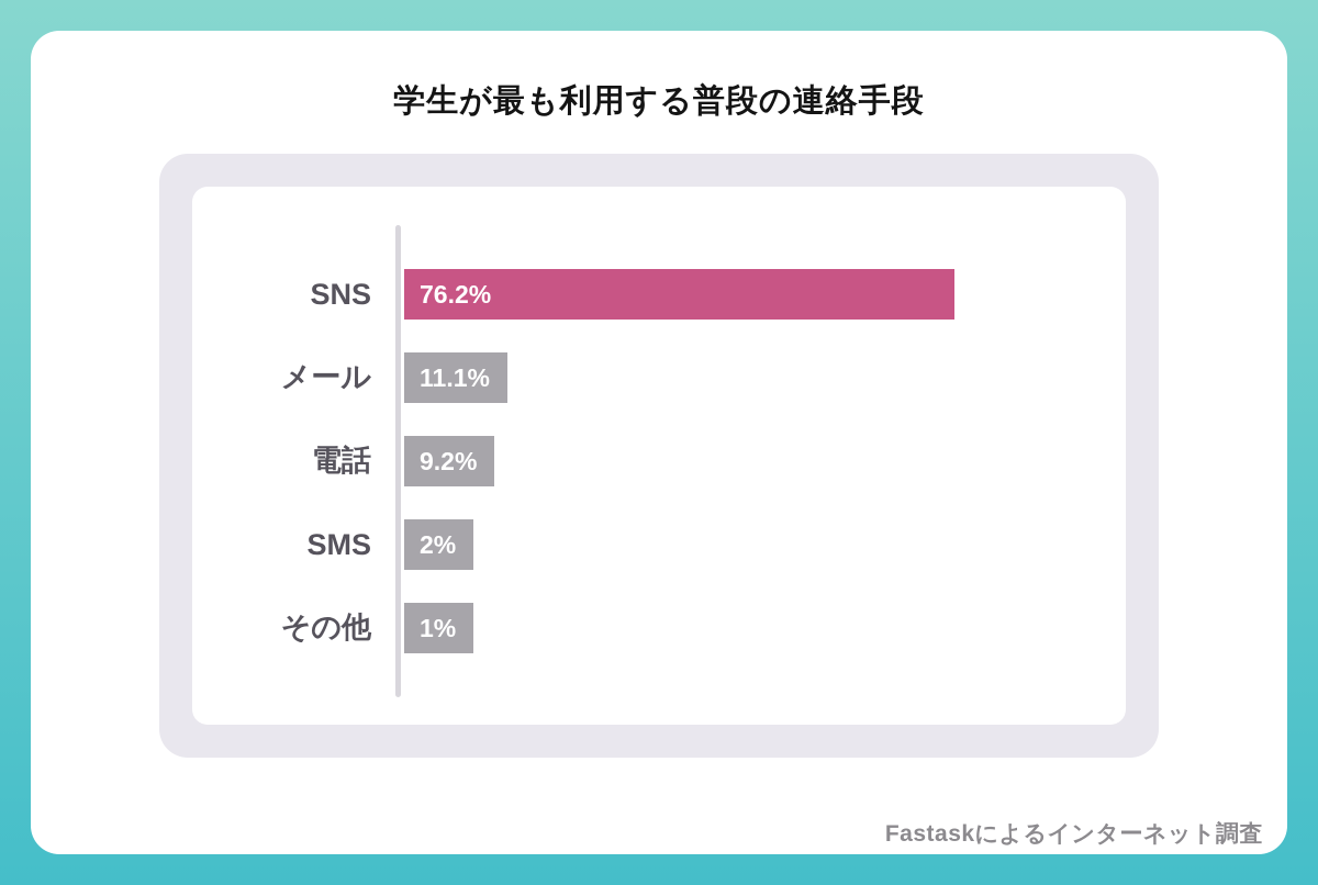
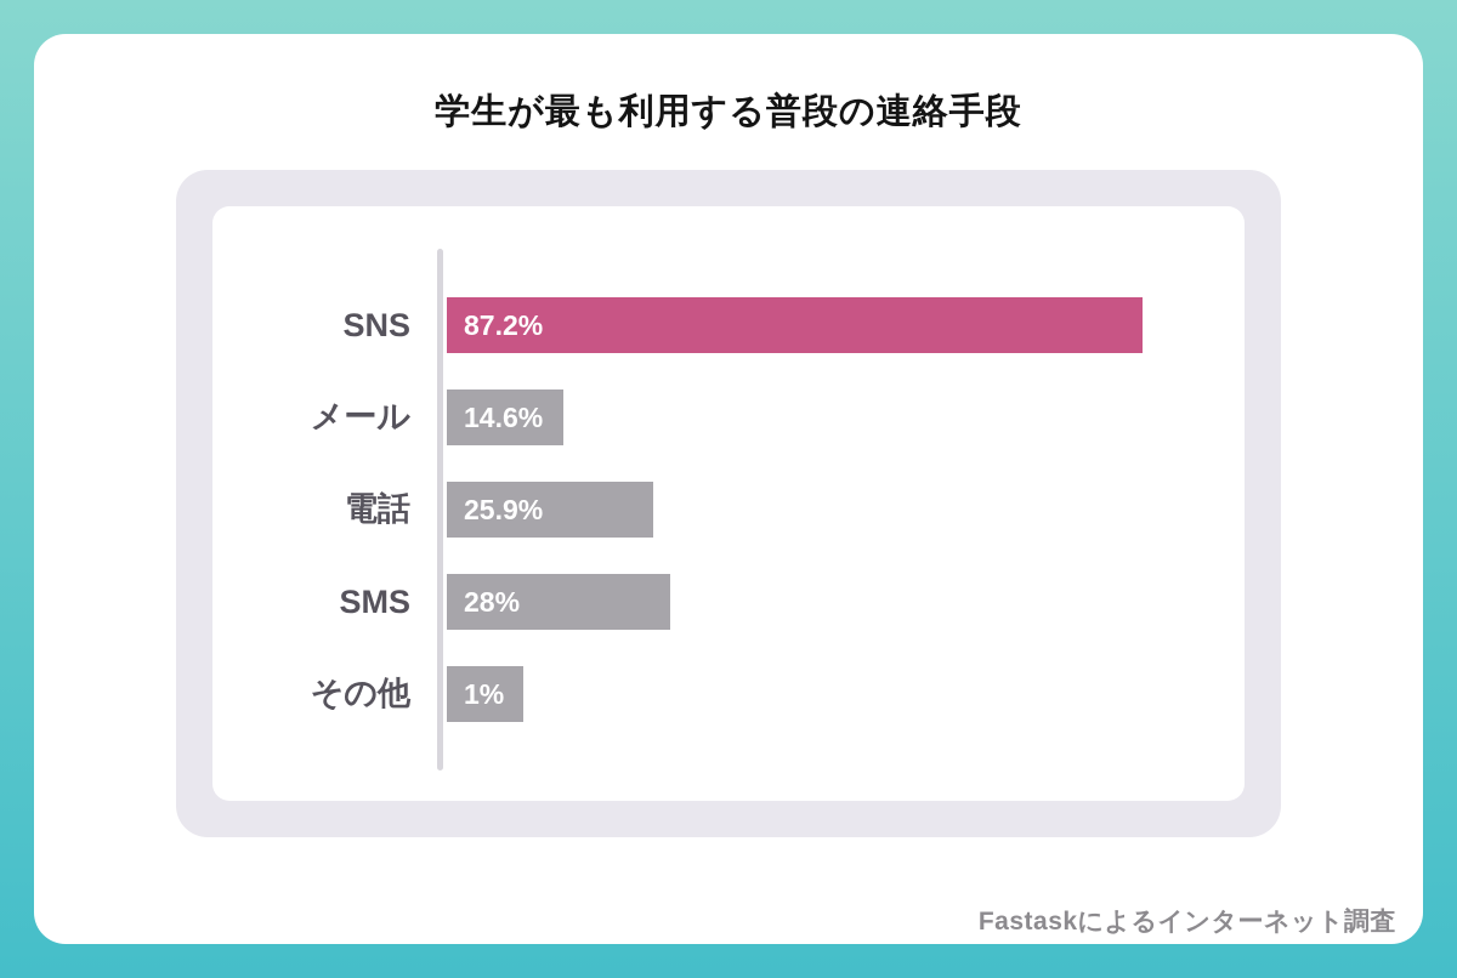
SNS: 76.2% -> 87.2%
メール: 11.1% -> 14.6%
電話: 9.2% -> 25.9%
SMS: 2% -> 28%
